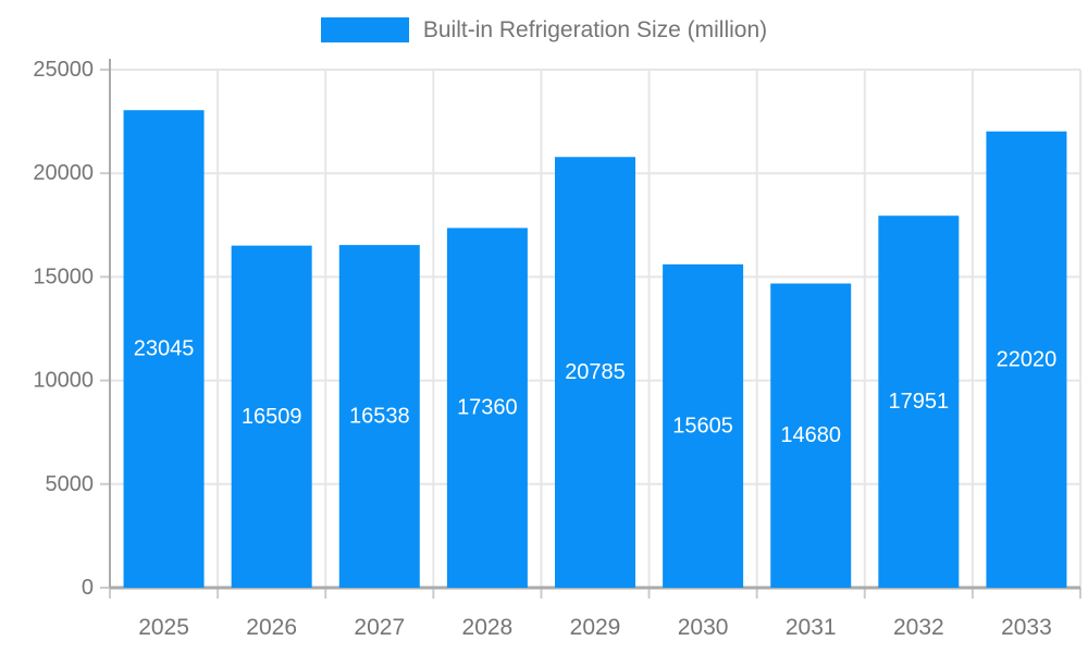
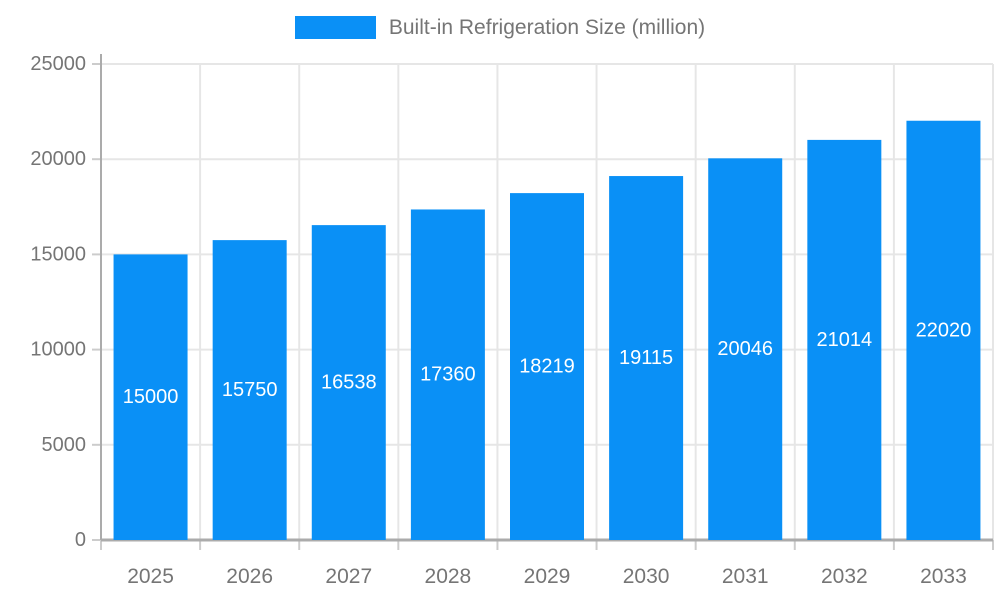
2025: 23045 -> 15000
2026: 16509 -> 15750
2029: 20785 -> 18219
2030: 15605 -> 19115
2031: 14680 -> 20046
2032: 17951 -> 21014
